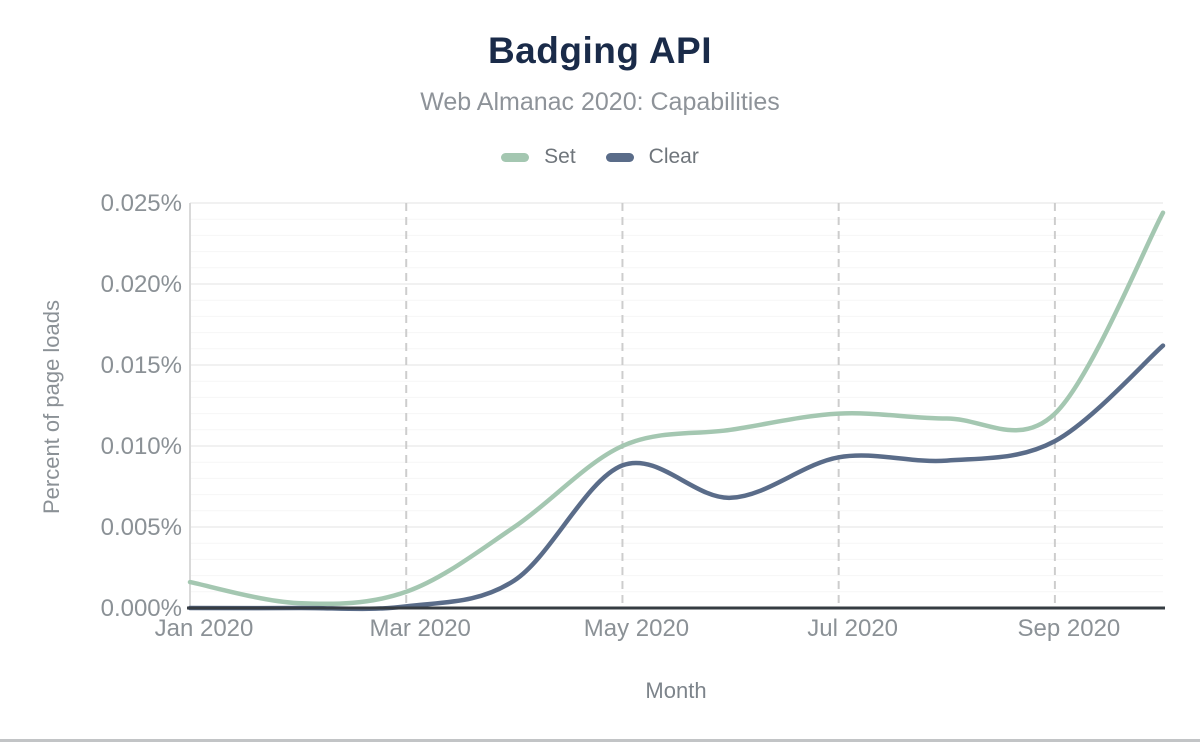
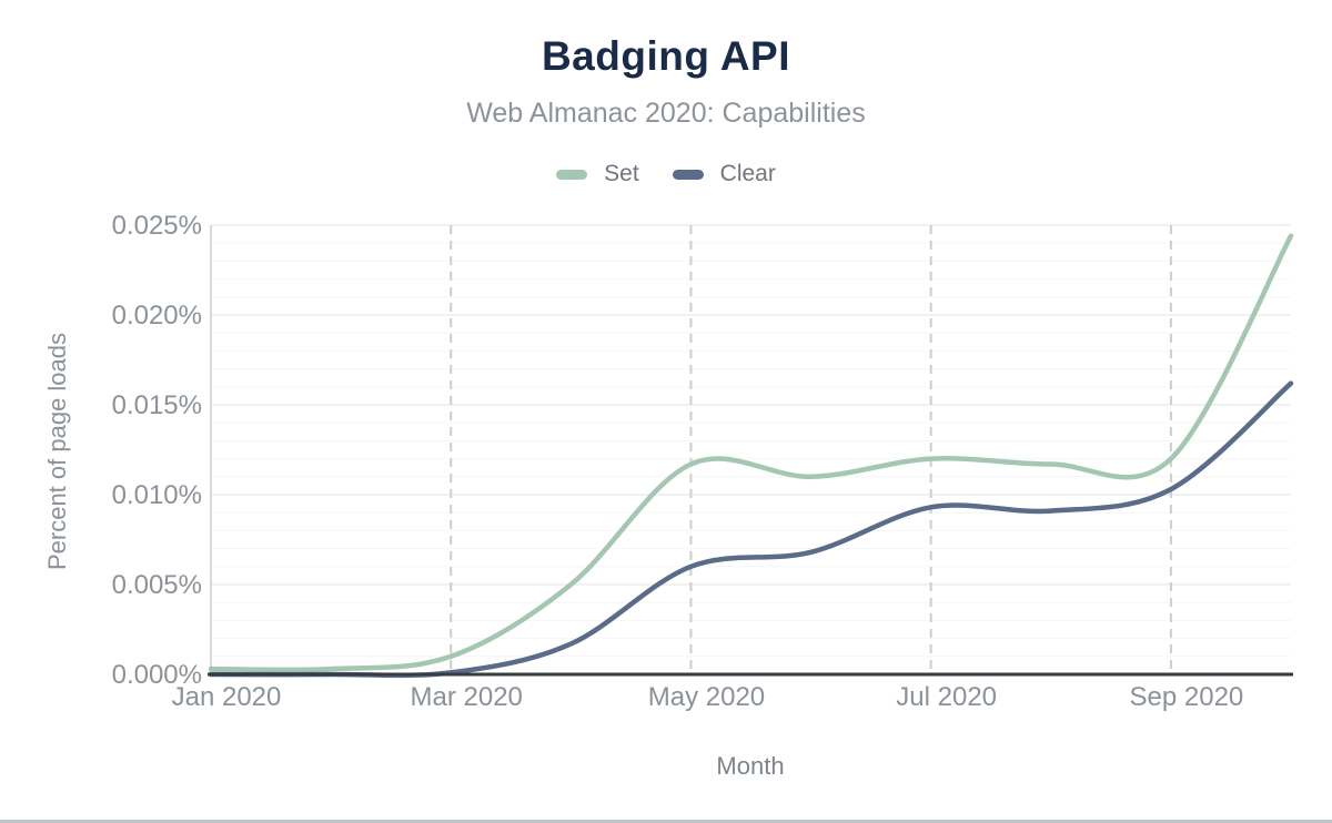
Set/Jan 2020: 0.0016% -> 0.0003%
Set/May 2020: 0.0100% -> 0.0117%
Clear/May 2020: 0.0088% -> 0.0060%
